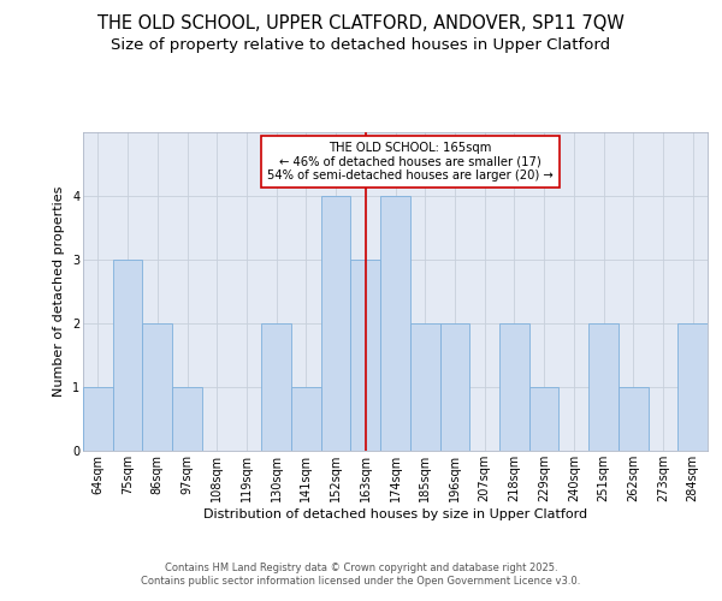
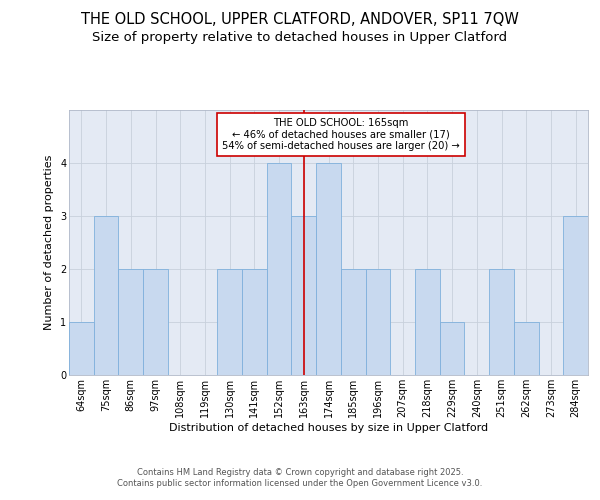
97sqm: 1 -> 2
141sqm: 1 -> 2
284sqm: 2 -> 3
